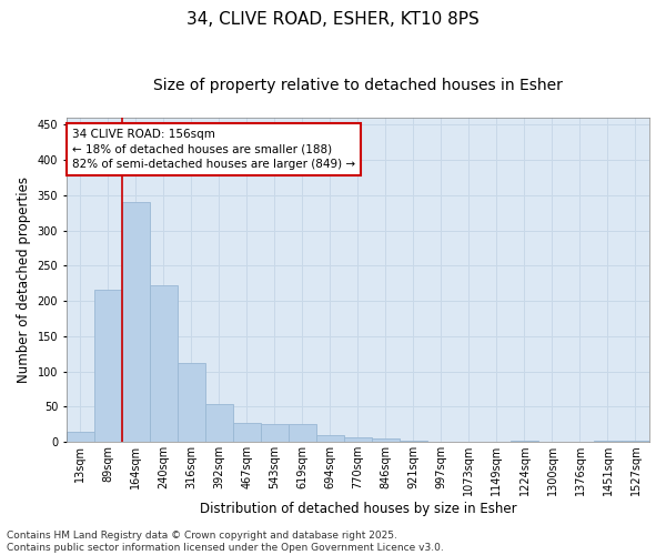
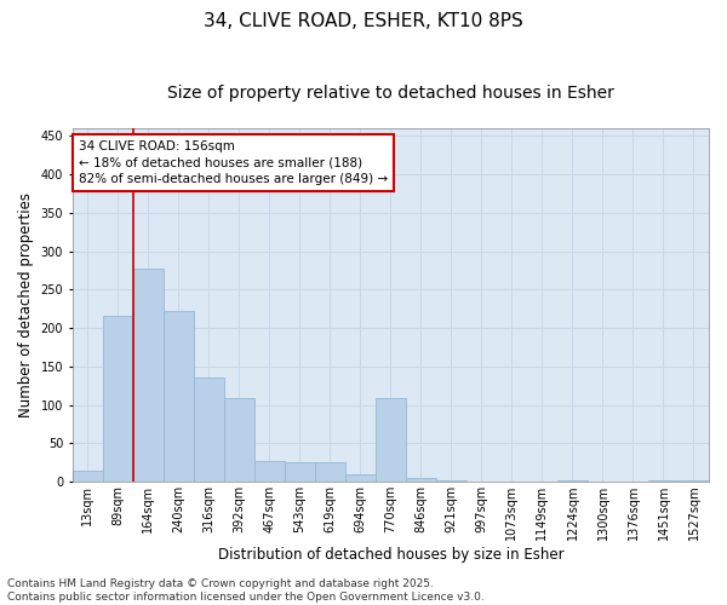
164sqm: 340 -> 278
316sqm: 112 -> 136
392sqm: 54 -> 108
770sqm: 7 -> 108
